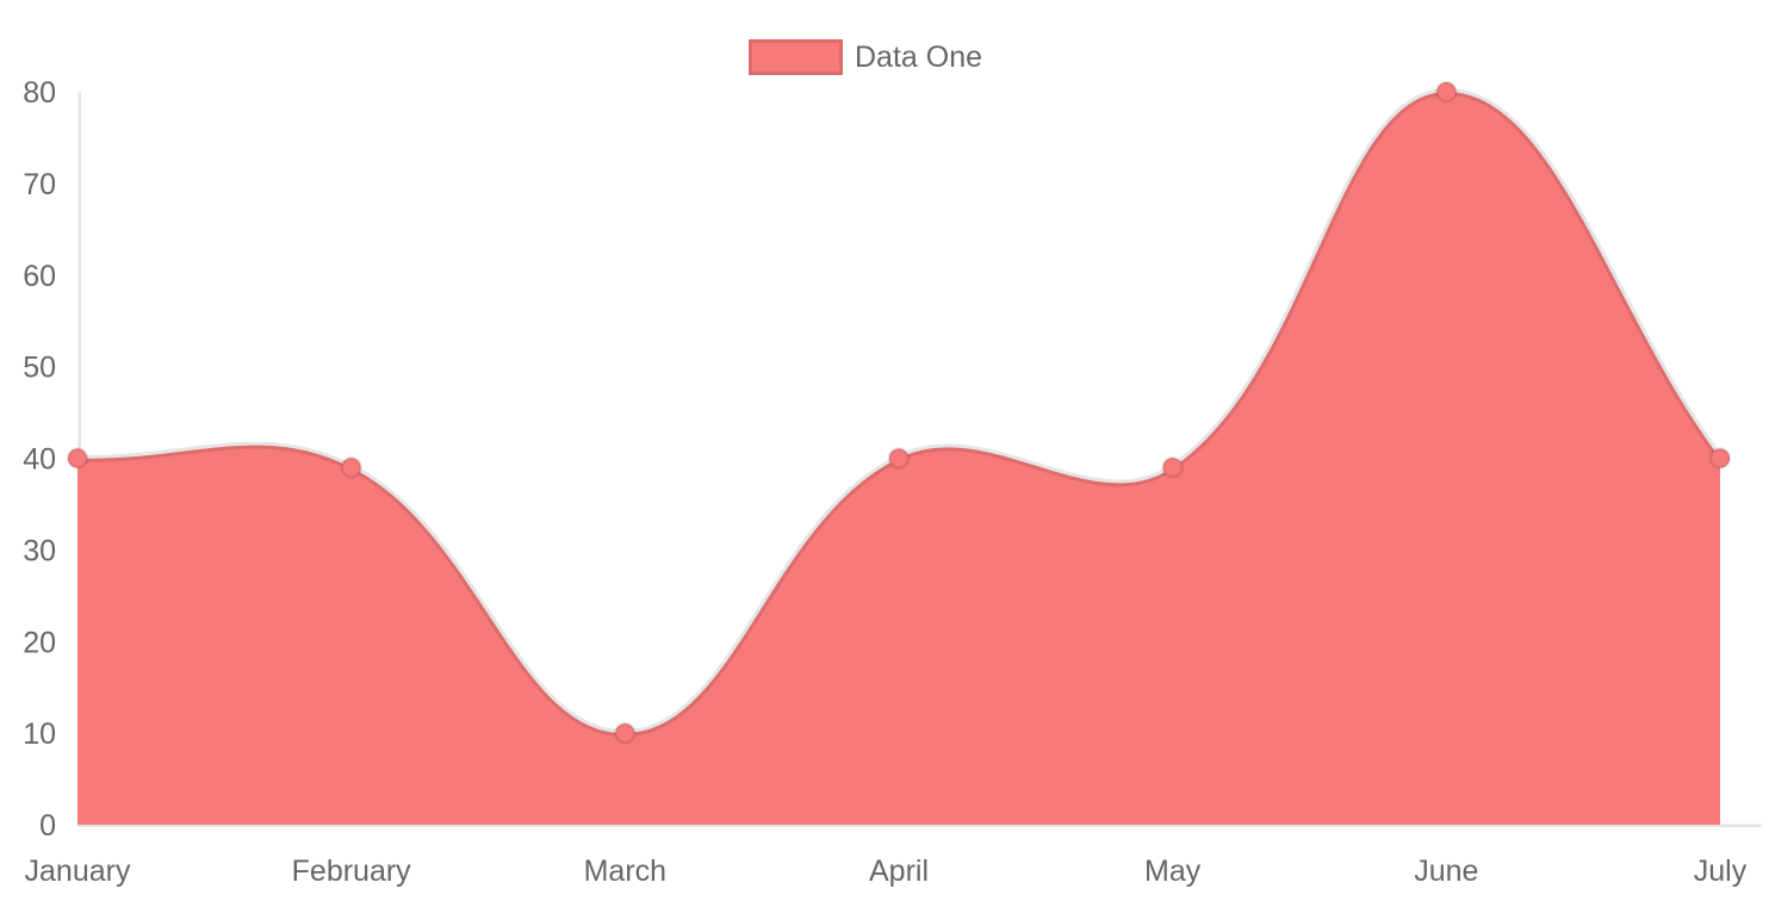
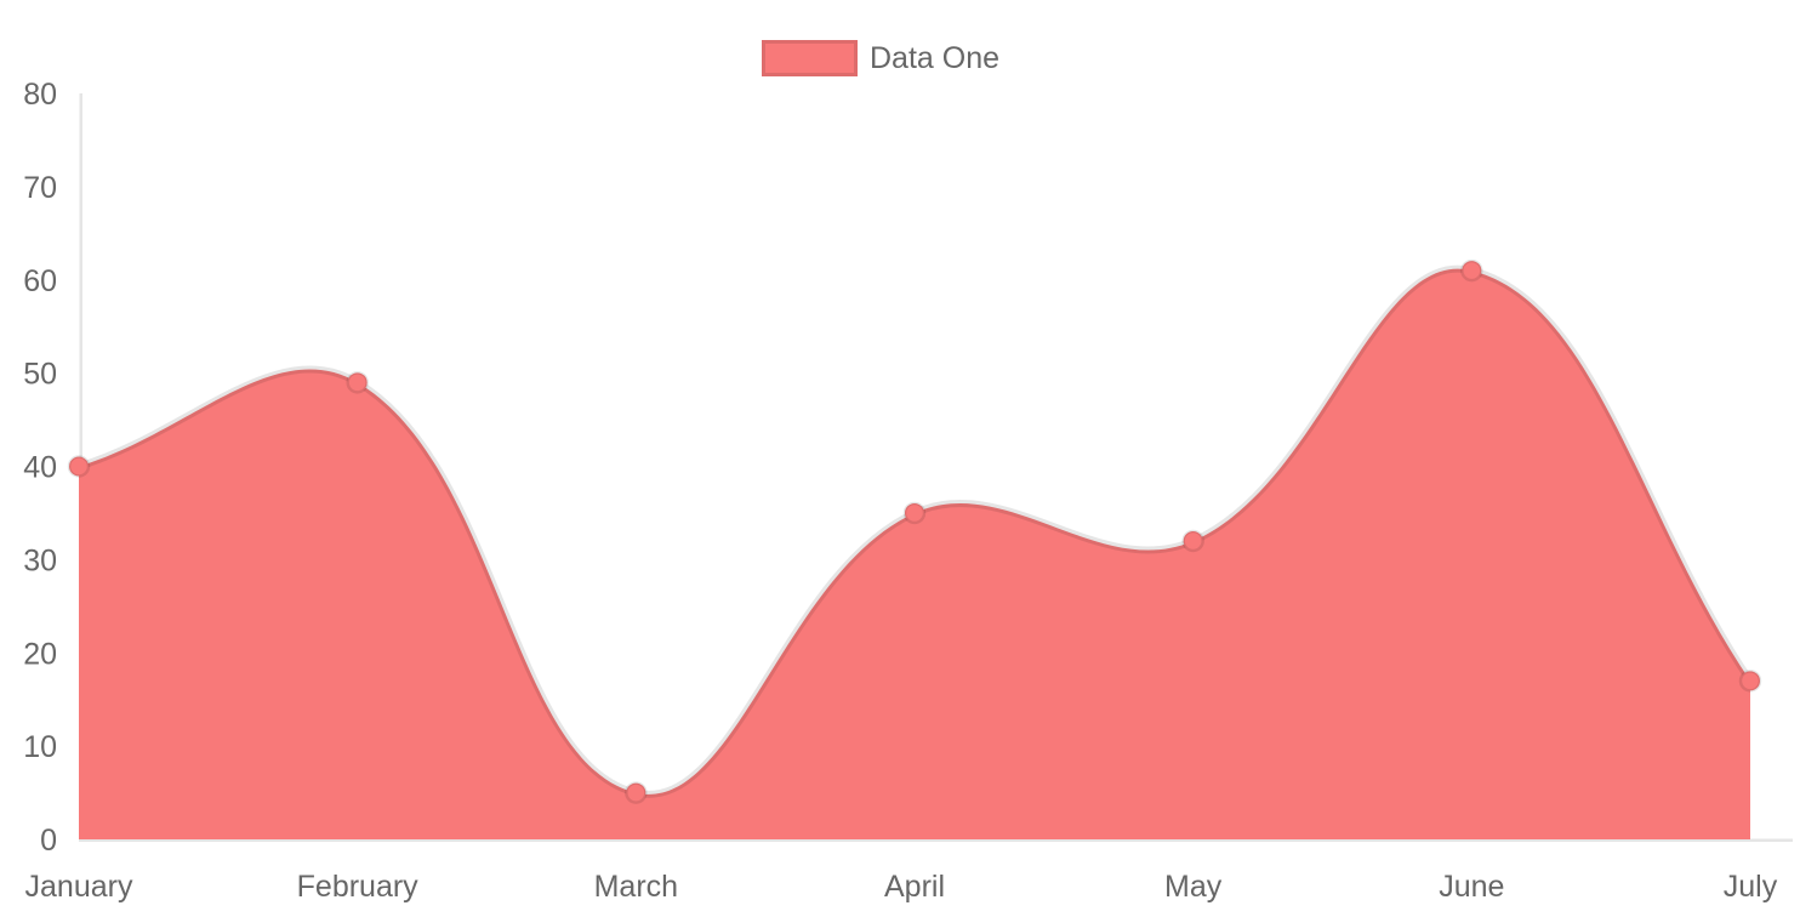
February: 39 -> 49
March: 10 -> 5
April: 40 -> 35
May: 39 -> 32
June: 80 -> 61
July: 40 -> 17
